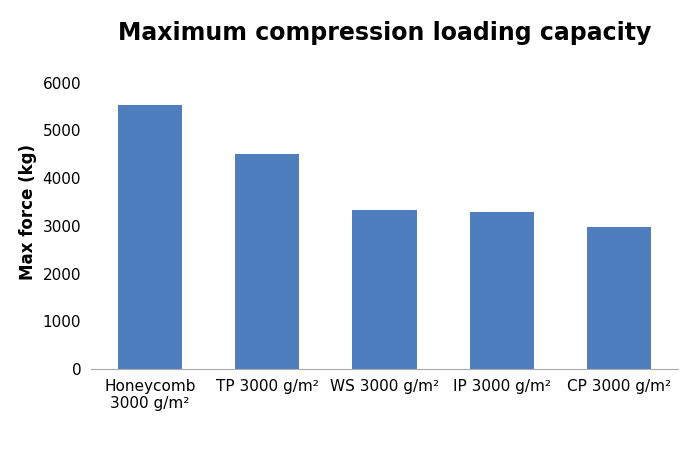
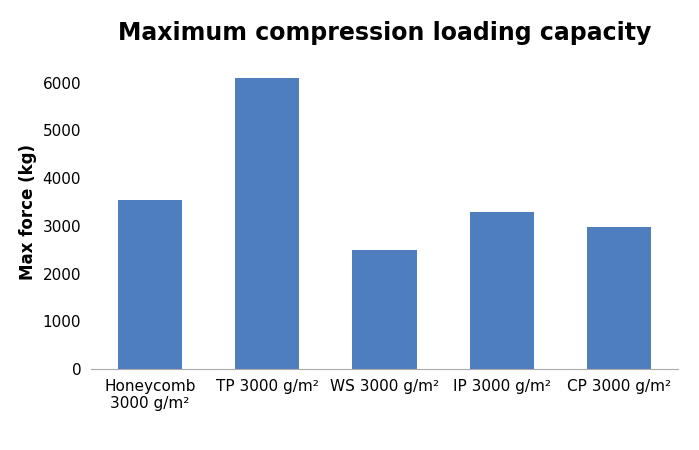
Honeycomb 3000 g/m²: 5530 -> 3550
TP 3000 g/m²: 4500 -> 6100
WS 3000 g/m²: 3340 -> 2500
